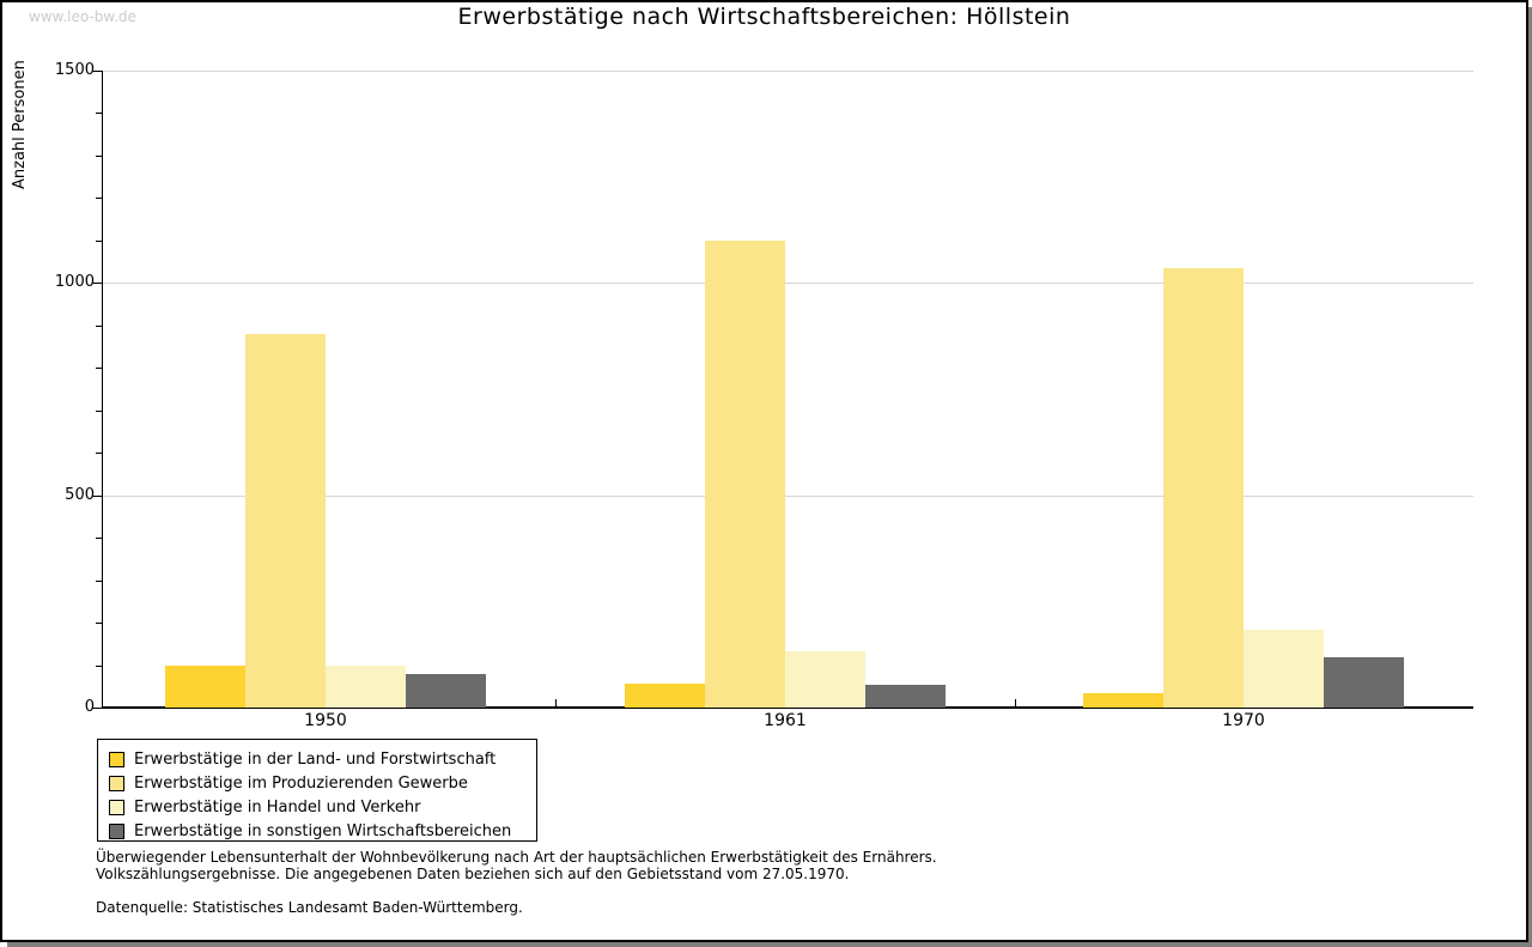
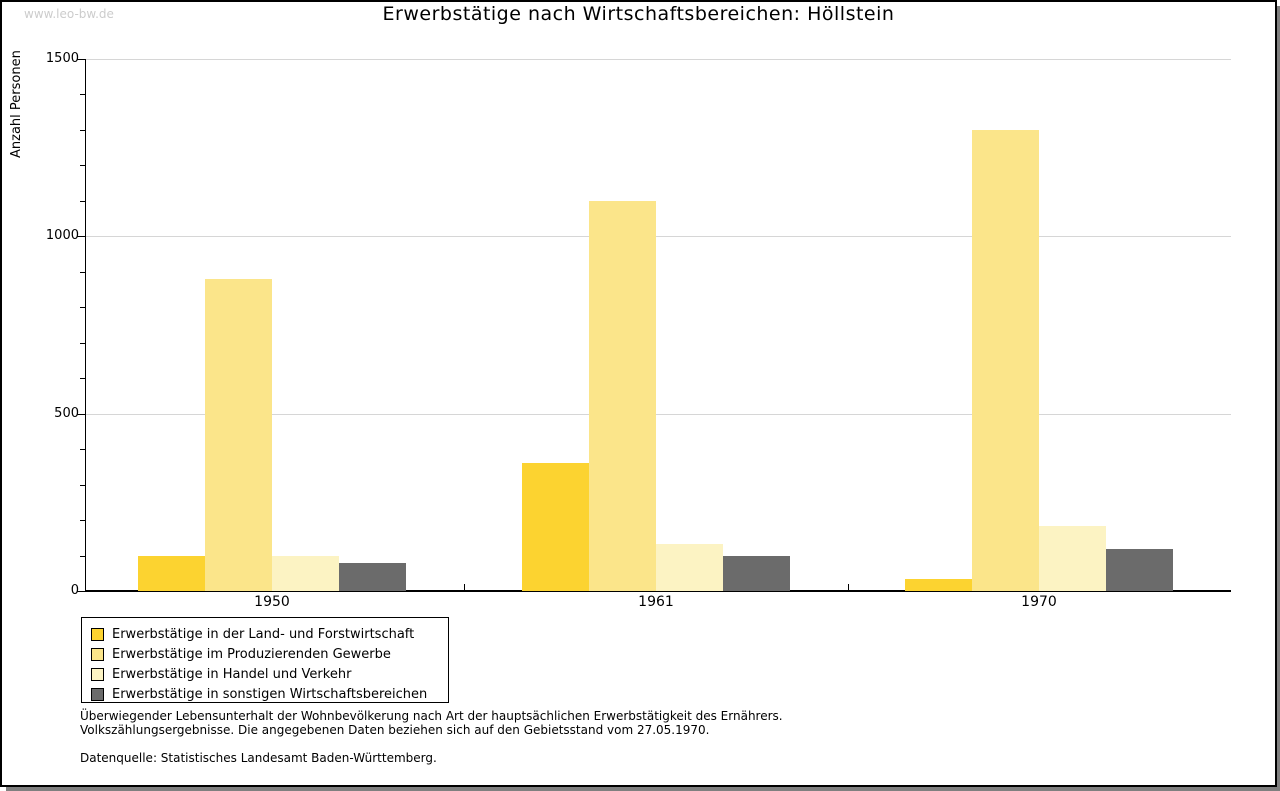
Erwerbstätige in der Land- und Forstwirtschaft/1961: 60 -> 360
Erwerbstätige in sonstigen Wirtschaftsbereichen/1961: 50 -> 100
Erwerbstätige im Produzierenden Gewerbe/1970: 1040 -> 1300
